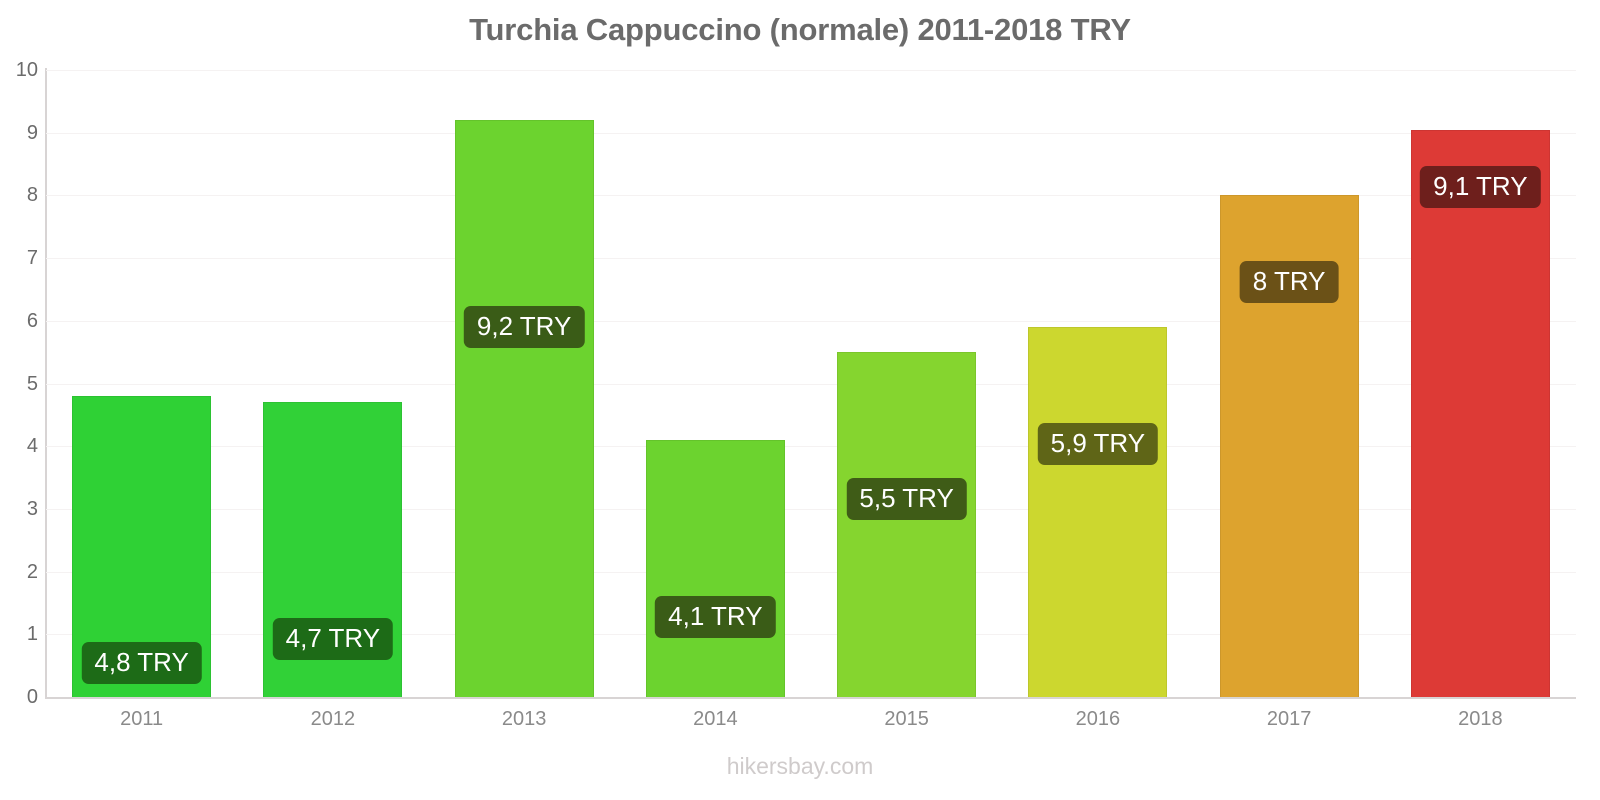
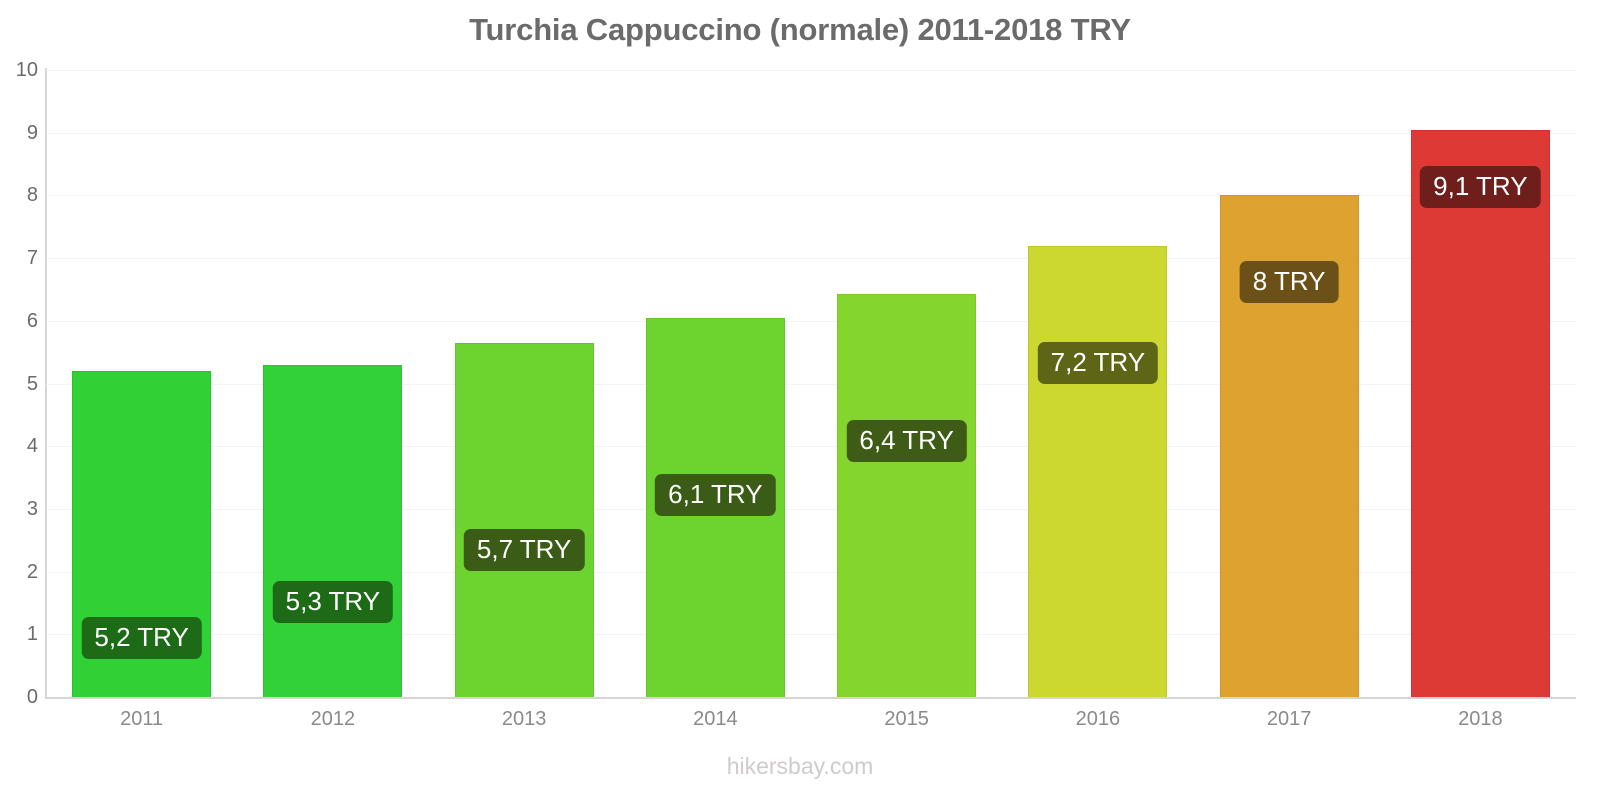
2011: 4,8 -> 5,2
2012: 4,7 -> 5,3
2013: 9,2 -> 5,7
2014: 4,1 -> 6,1
2015: 5,5 -> 6,4
2016: 5,9 -> 7,2
